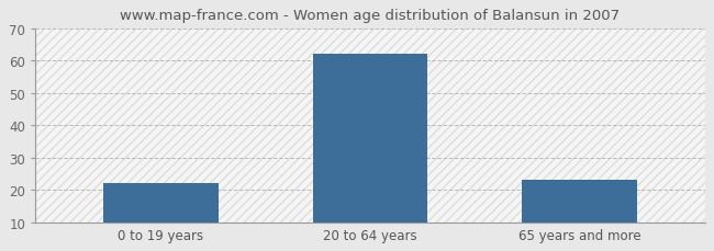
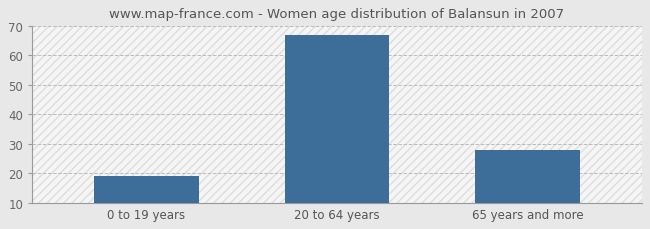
0 to 19 years: 22 -> 19
20 to 64 years: 62 -> 67
65 years and more: 23 -> 28
